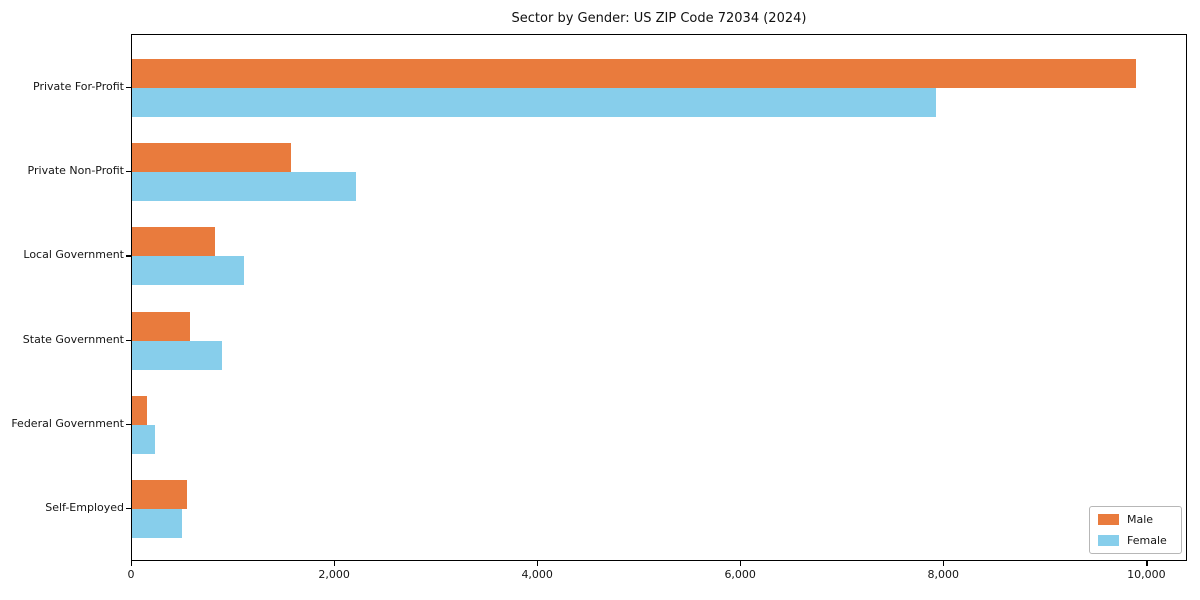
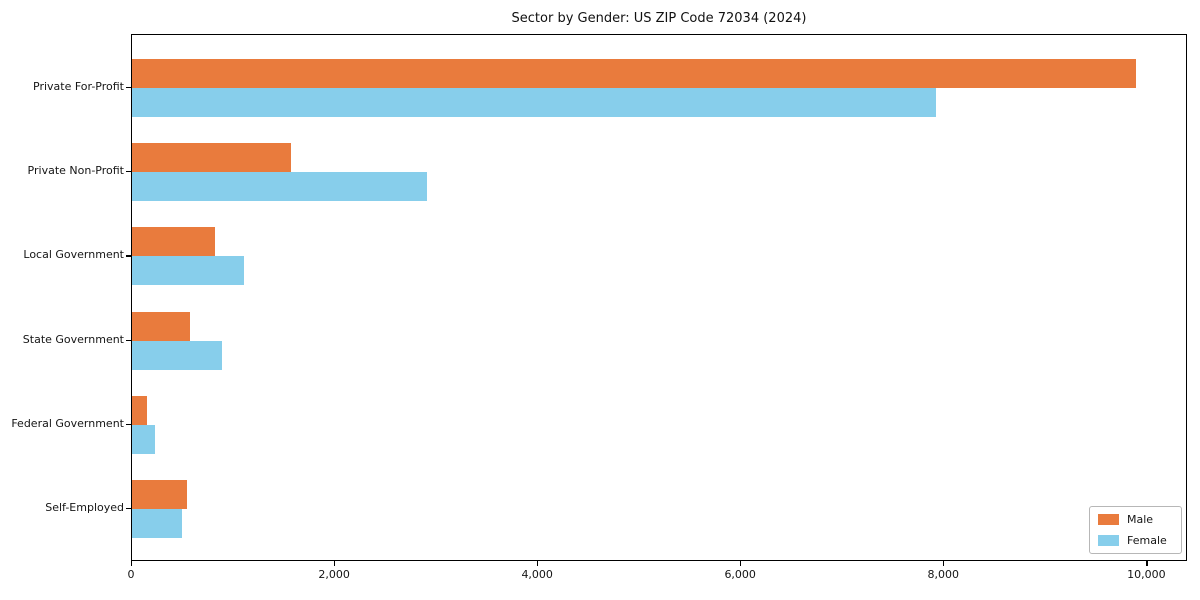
Female/Private Non-Profit: 2200 -> 2900
